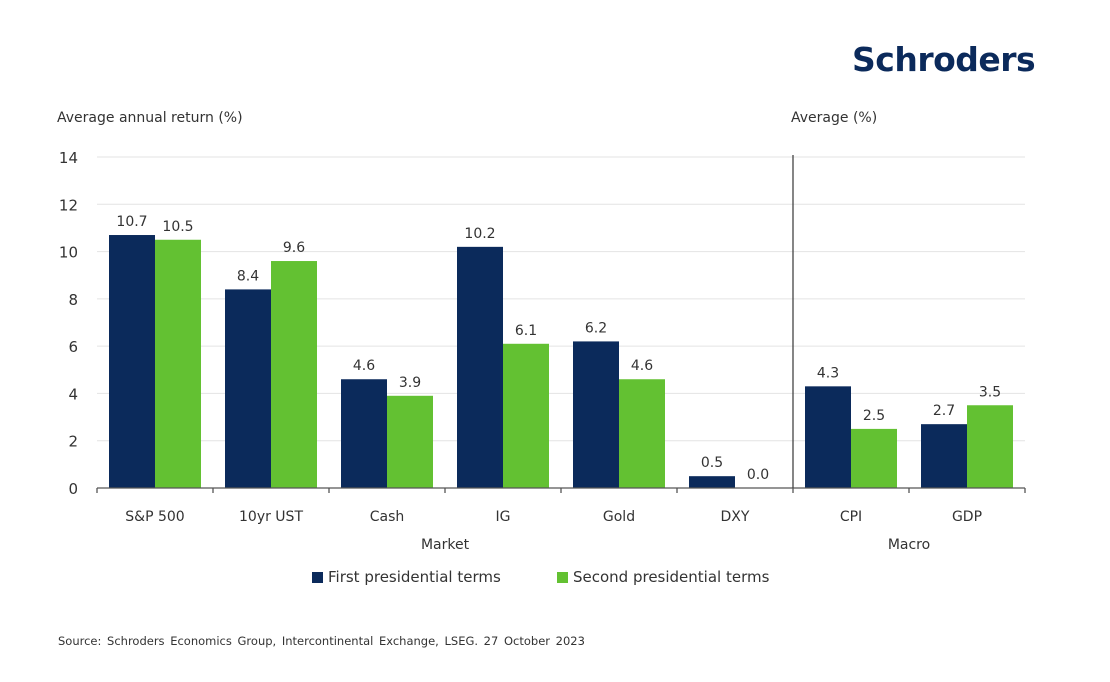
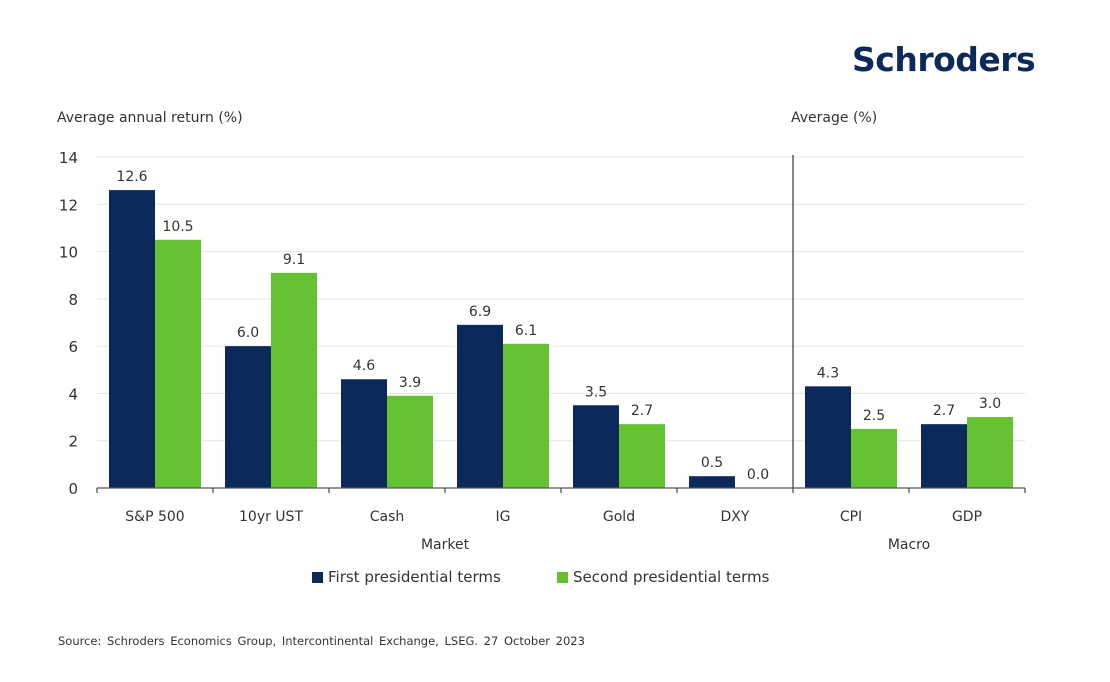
First presidential terms/S&P 500: 10.7 -> 12.6
First presidential terms/10yr UST: 8.4 -> 6.0
Second presidential terms/10yr UST: 9.6 -> 9.1
First presidential terms/IG: 10.2 -> 6.9
First presidential terms/Gold: 6.2 -> 3.5
Second presidential terms/Gold: 4.6 -> 2.7
Second presidential terms/GDP: 3.5 -> 3.0
